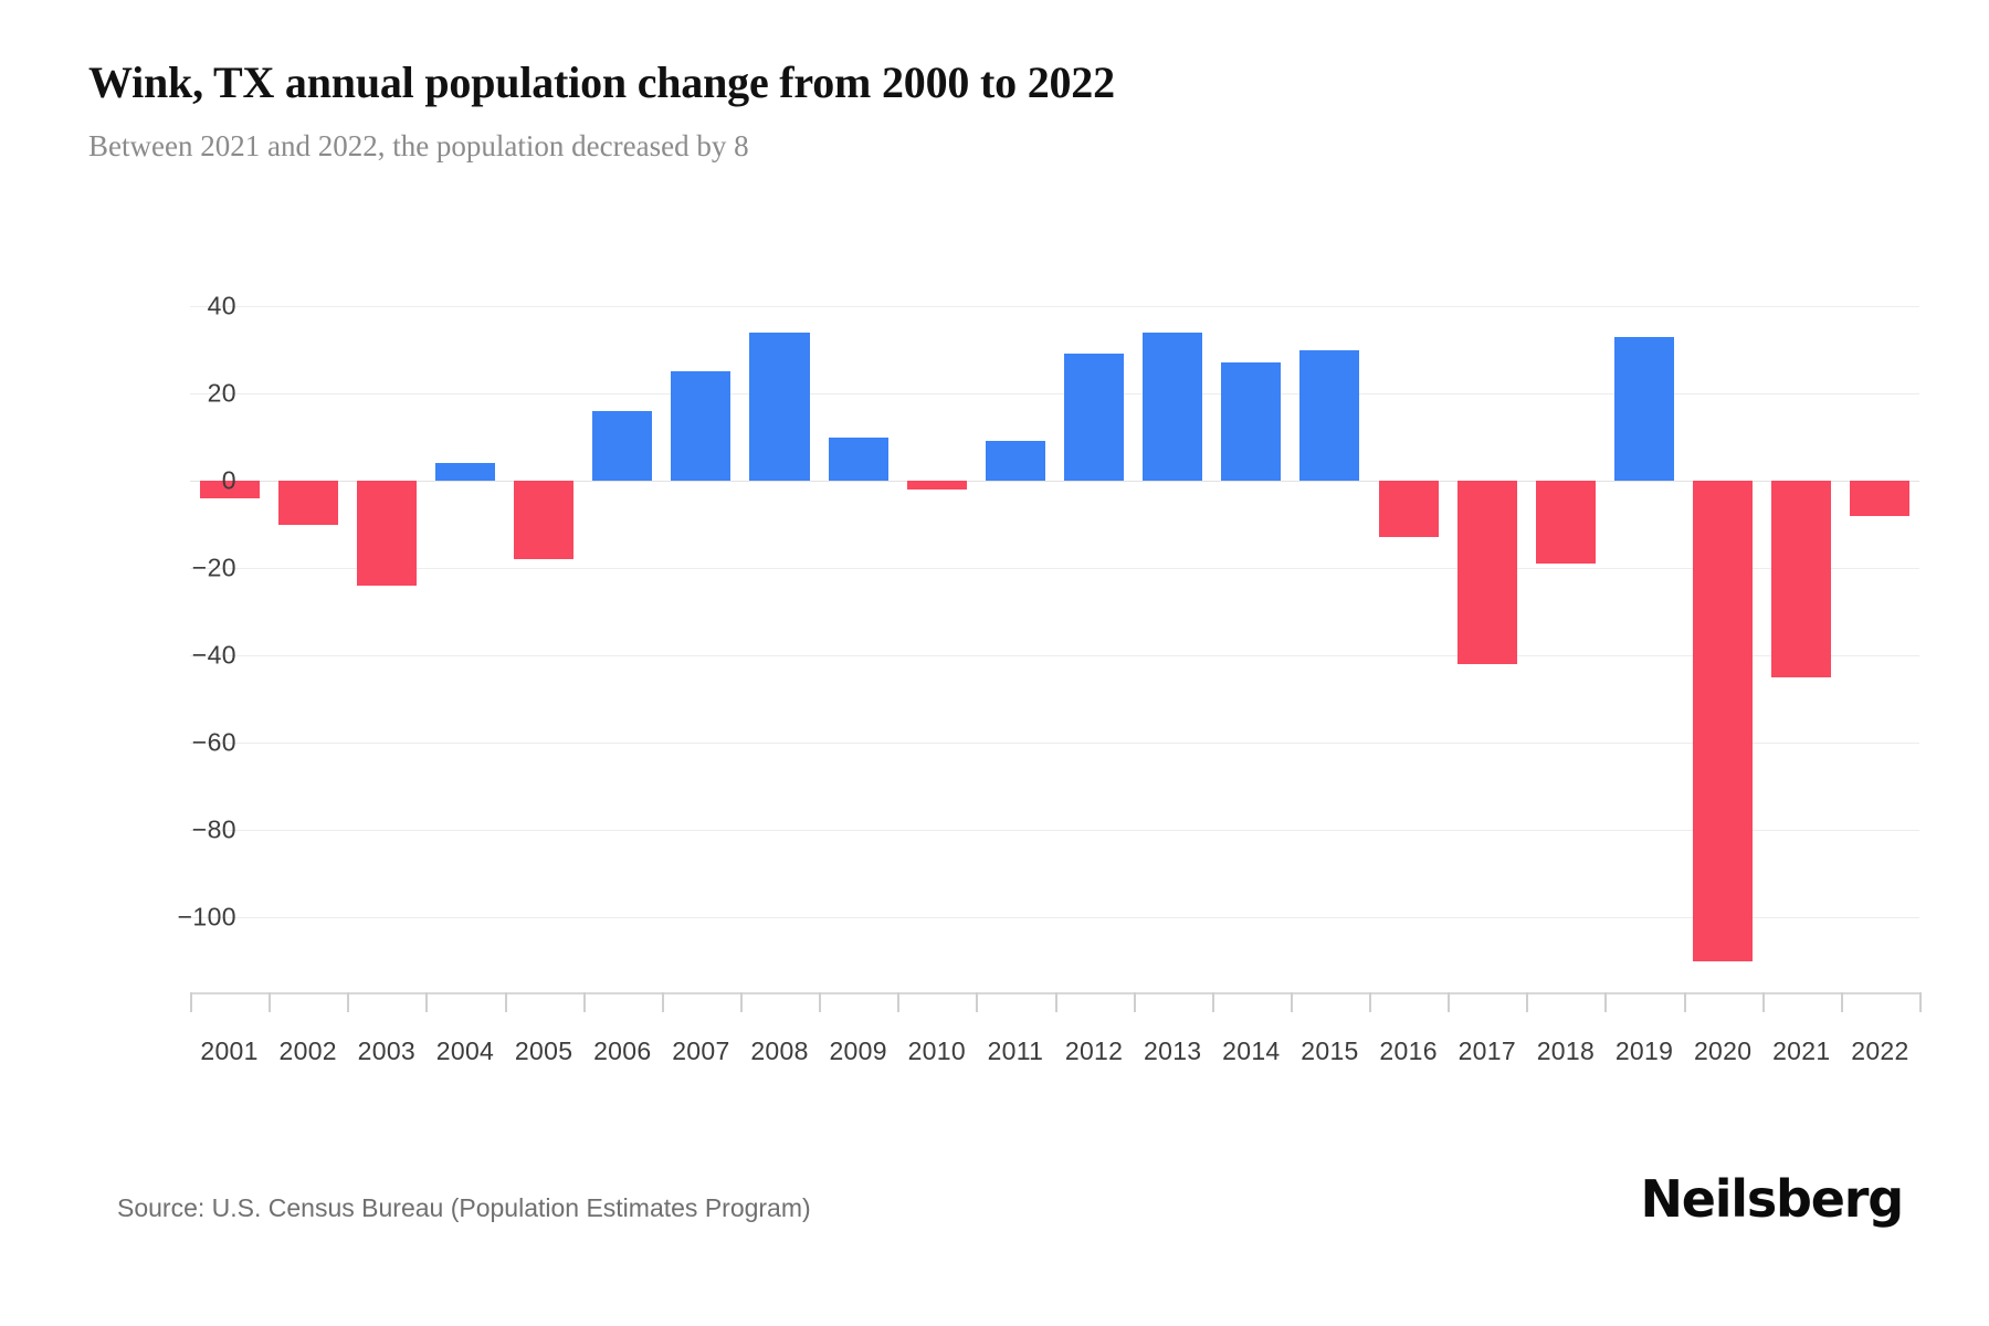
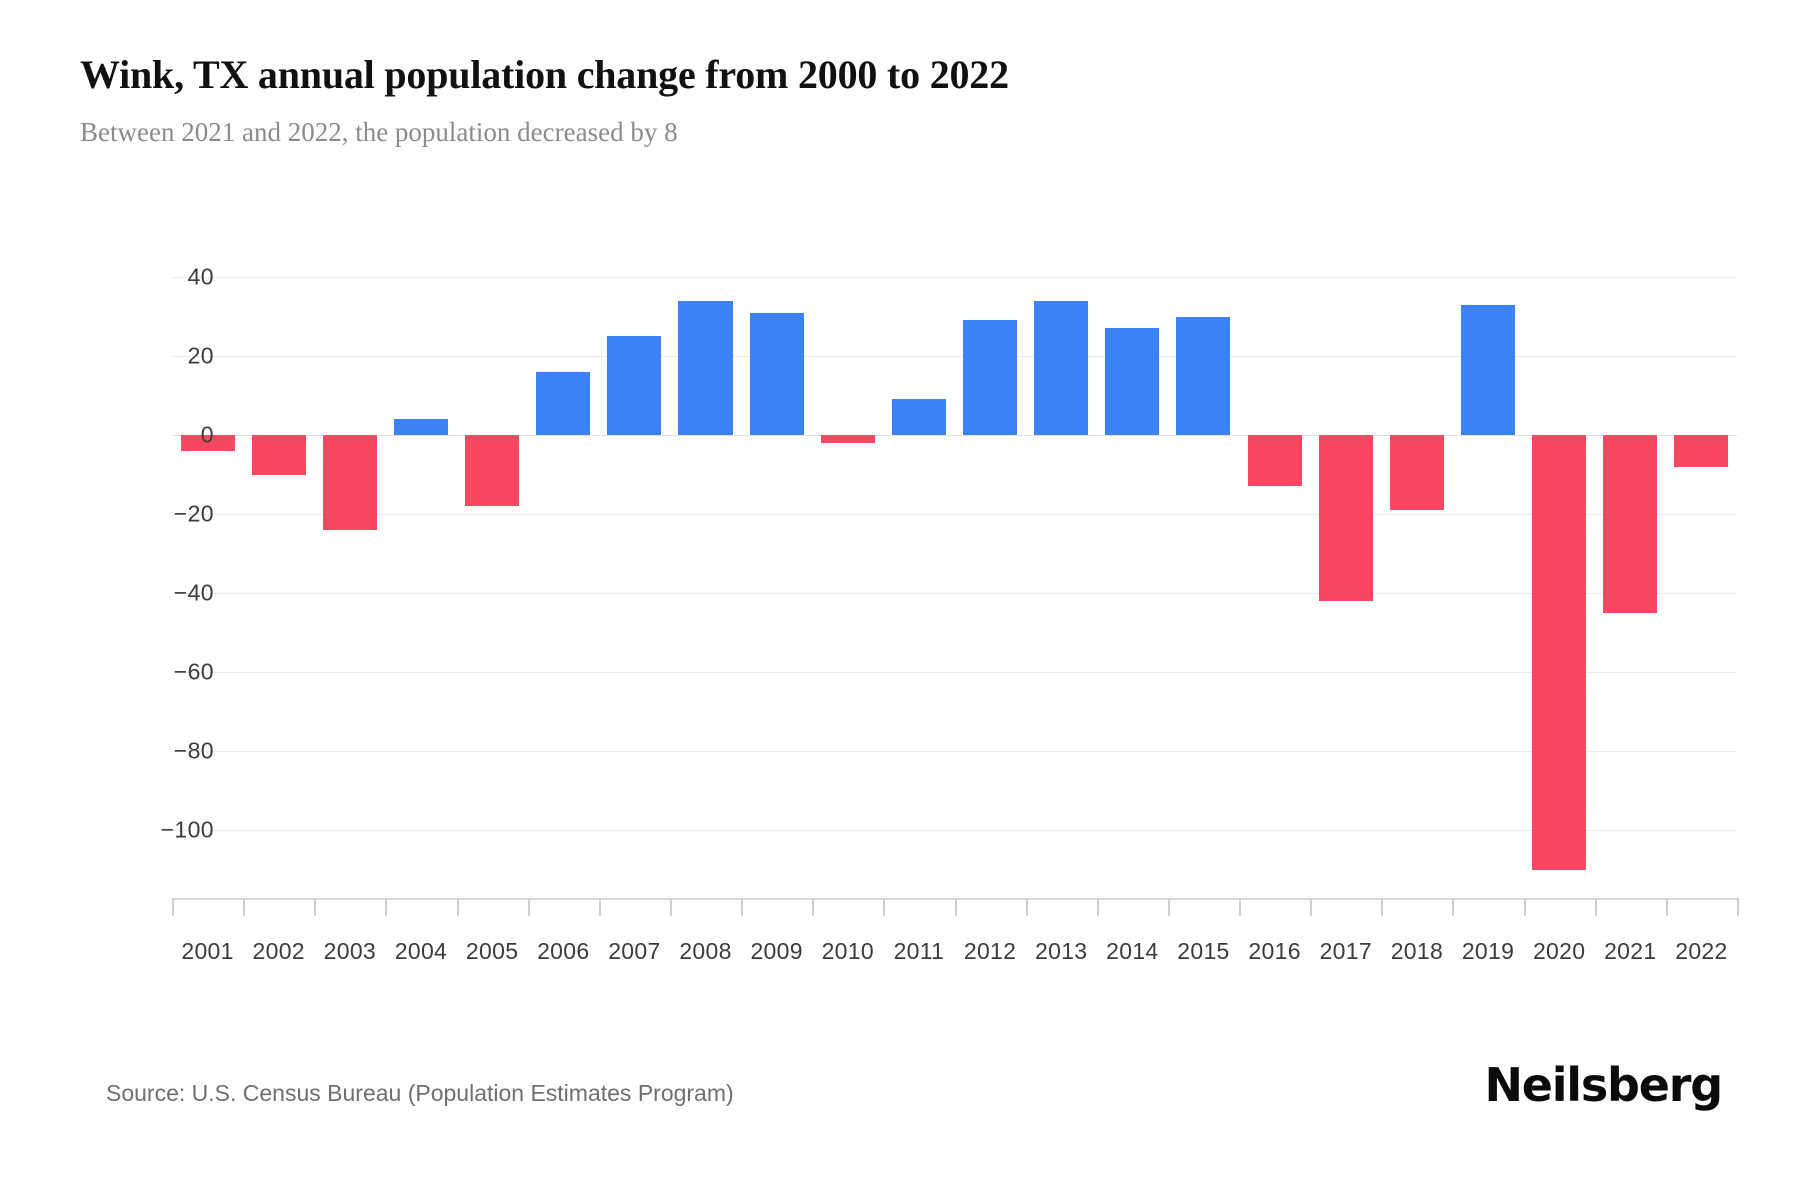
2009: 10 -> 31
